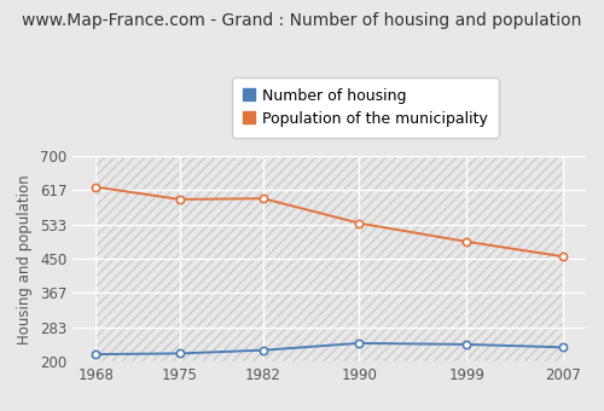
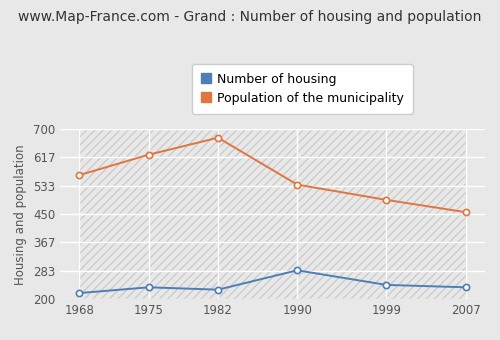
Population of the municipality/1968: 625 -> 565
Number of housing/1975: 220 -> 235
Population of the municipality/1975: 595 -> 625
Population of the municipality/1982: 597 -> 675
Number of housing/1990: 245 -> 285
